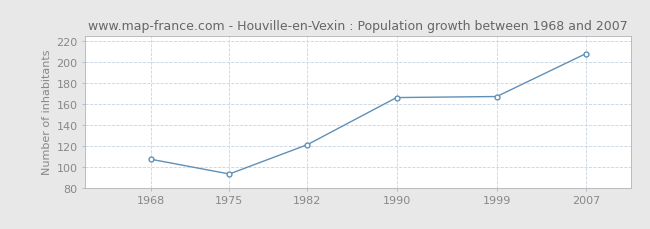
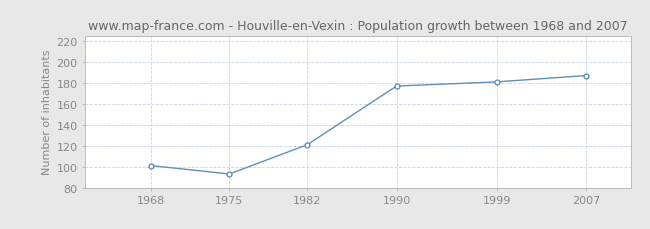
1968: 107 -> 101
1990: 166 -> 177
1999: 167 -> 181
2007: 208 -> 187
